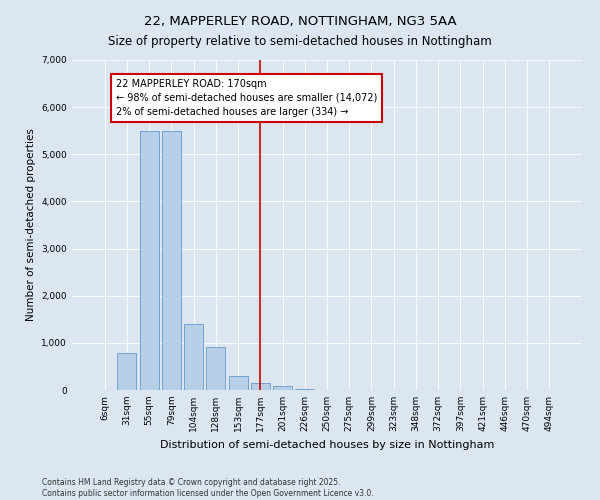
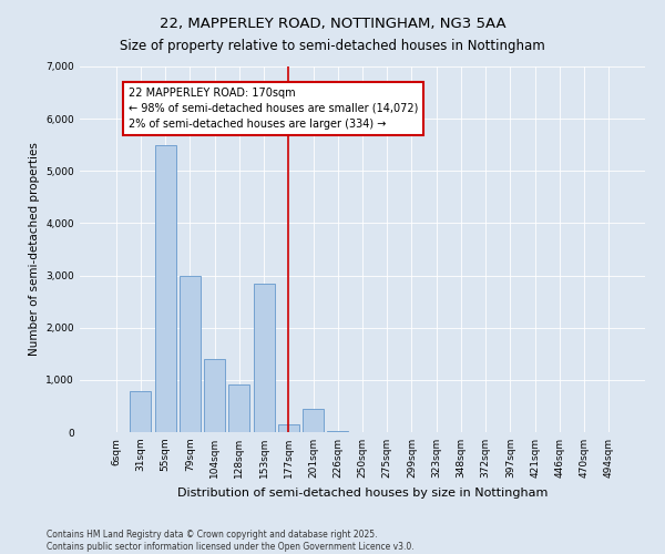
79sqm: 5,500 -> 3,000
153sqm: 300 -> 2,850
201sqm: 80 -> 450
